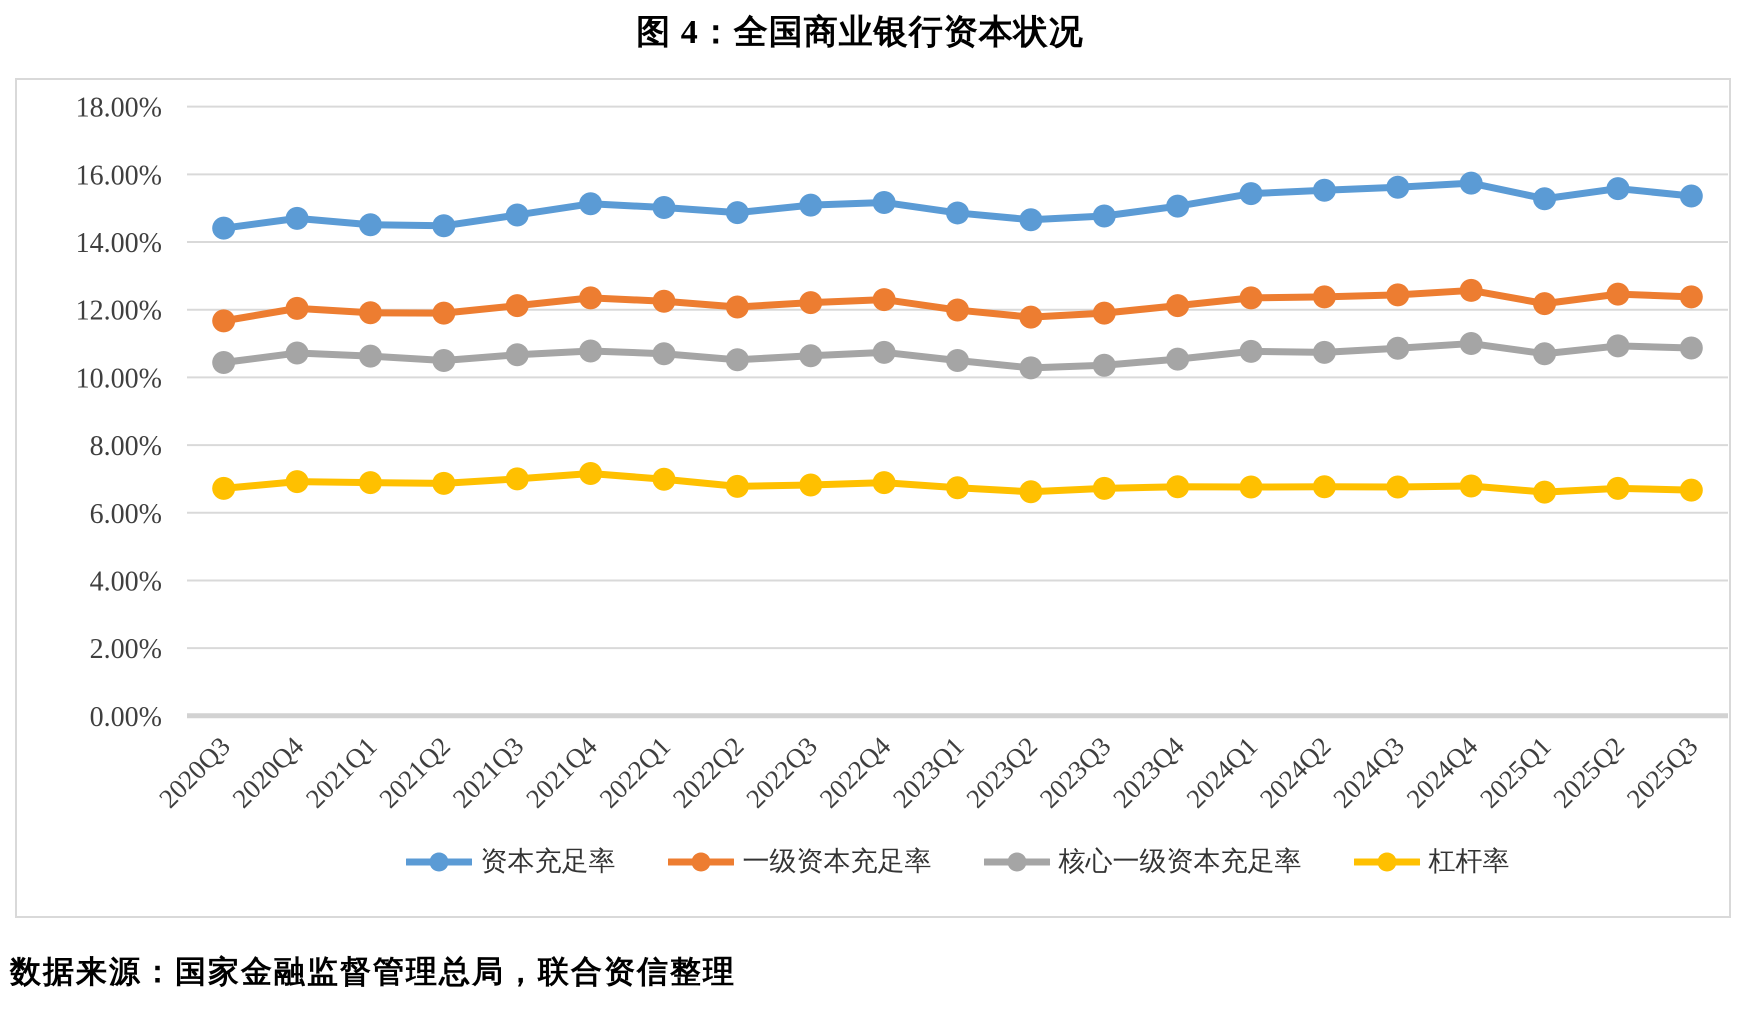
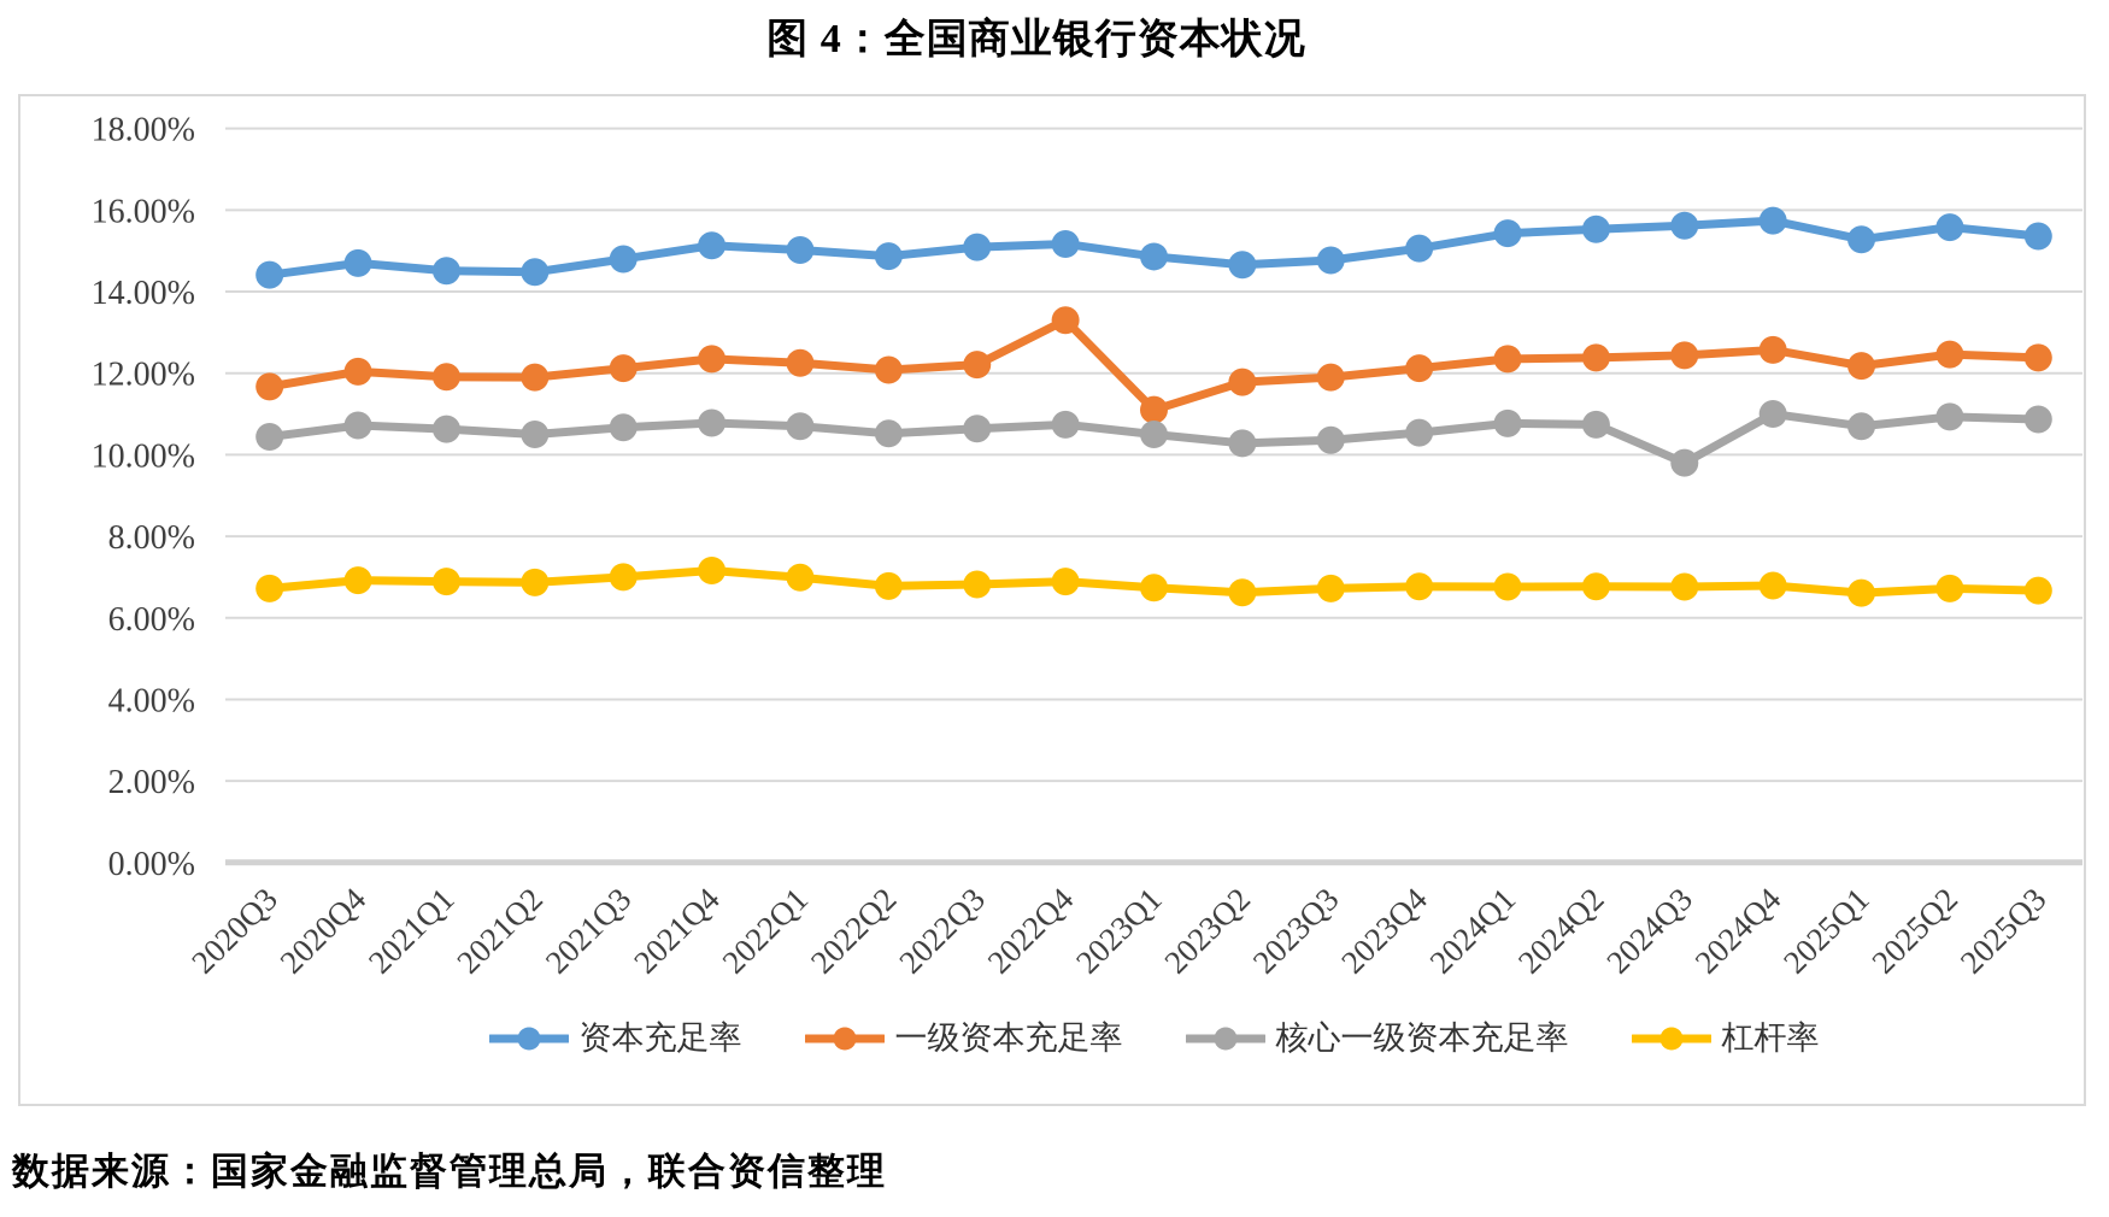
一级资本充足率/2022Q4: 12.3% -> 13.3%
一级资本充足率/2023Q1: 12.0% -> 11.1%
核心一级资本充足率/2024Q3: 10.9% -> 9.8%
